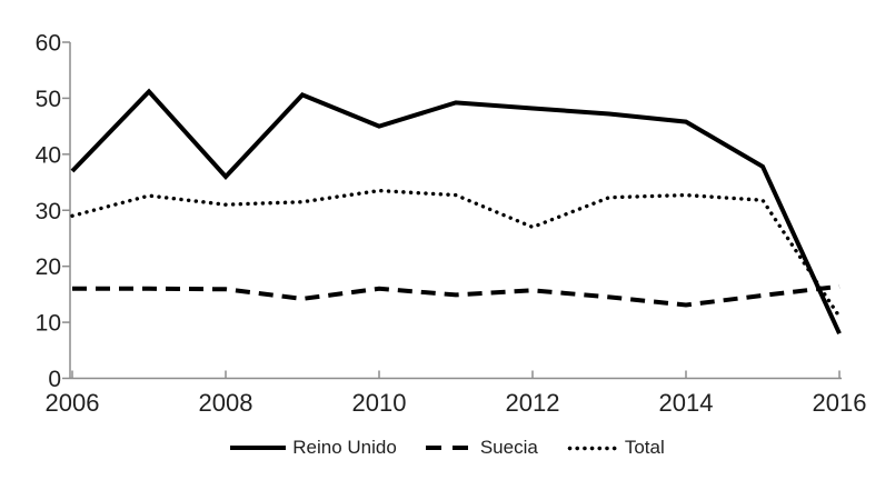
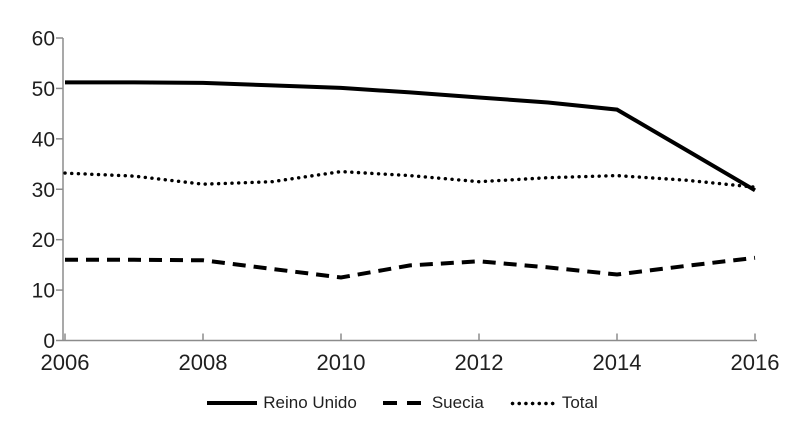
Reino Unido/2006: 37 -> 51
Total/2006: 29 -> 33
Reino Unido/2008: 36 -> 51
Reino Unido/2010: 45 -> 50
Suecia/2010: 16 -> 12
Total/2012: 27 -> 32
Reino Unido/2016: 8 -> 30
Total/2016: 11 -> 30
